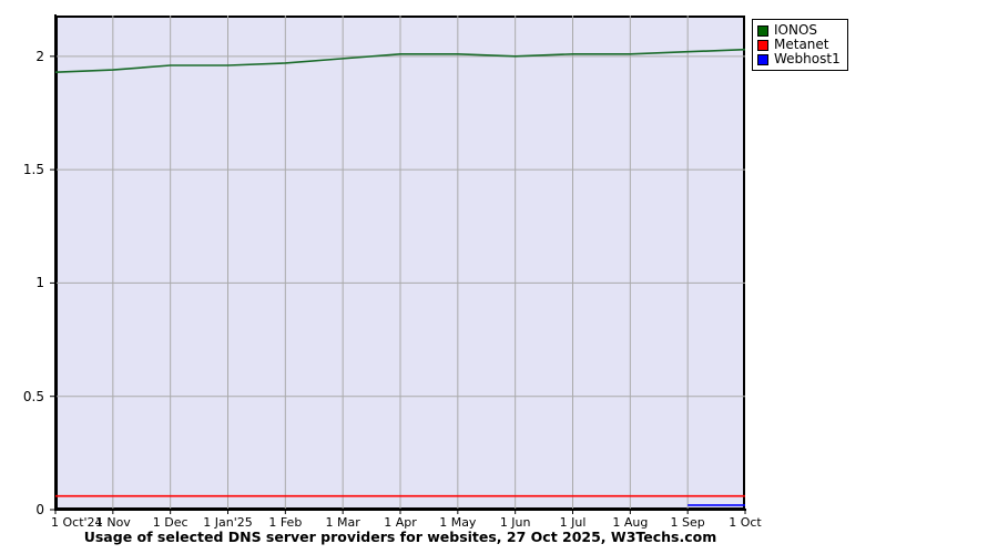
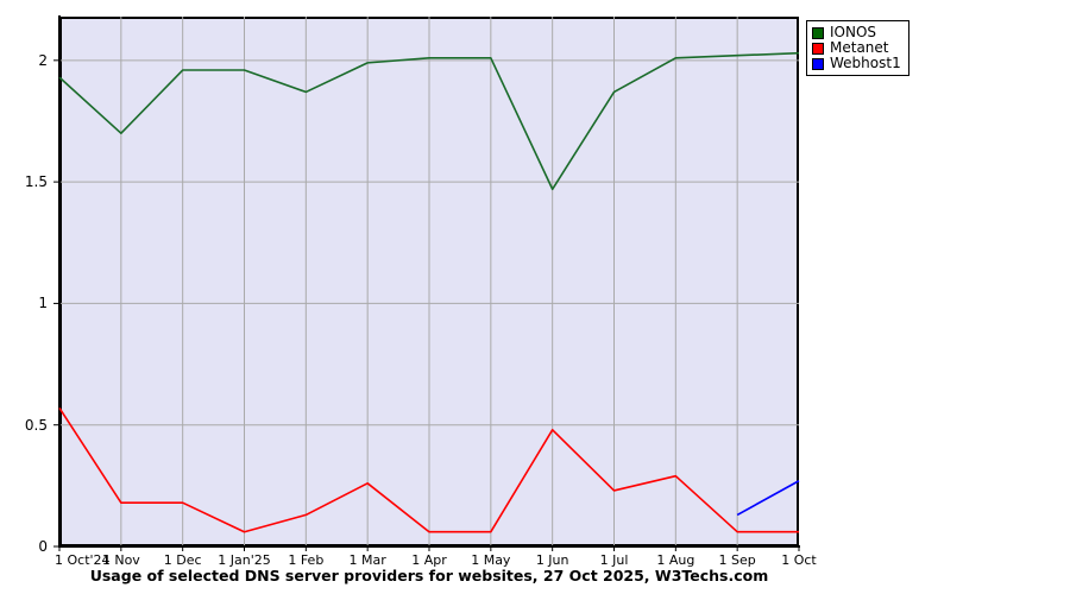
Metanet/1 Oct'24: 0.06 -> 0.57
IONOS/1 Nov: 1.94 -> 1.70
Metanet/1 Nov: 0.06 -> 0.18
Metanet/1 Dec: 0.06 -> 0.18
IONOS/1 Feb: 1.97 -> 1.87
Metanet/1 Feb: 0.06 -> 0.13
Metanet/1 Mar: 0.06 -> 0.26
IONOS/1 Jun: 2.00 -> 1.47
Metanet/1 Jun: 0.06 -> 0.48
IONOS/1 Jul: 2.01 -> 1.87
Metanet/1 Jul: 0.06 -> 0.23
Metanet/1 Aug: 0.06 -> 0.29
Webhost1/1 Sep: 0.02 -> 0.13
Webhost1/1 Oct: 0.02 -> 0.27
